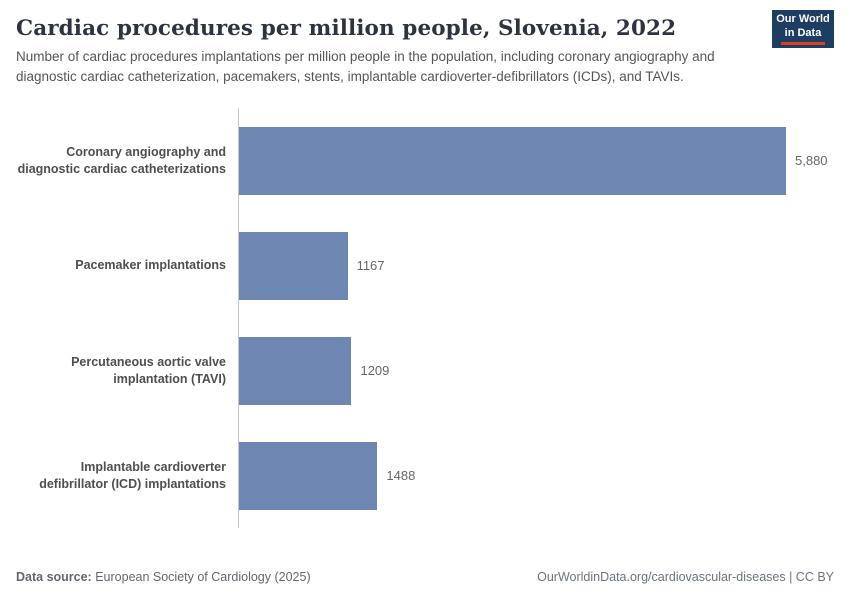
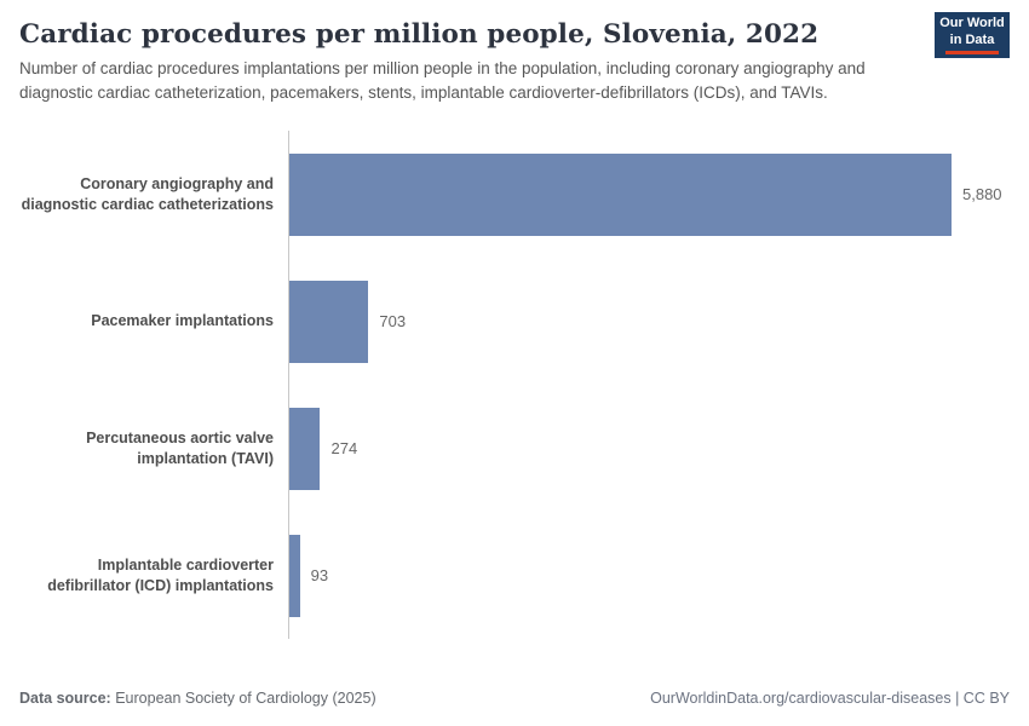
Pacemaker implantations: 1167 -> 703
Percutaneous aortic valve implantation (TAVI): 1209 -> 274
Implantable cardioverter defibrillator (ICD) implantations: 1488 -> 93
